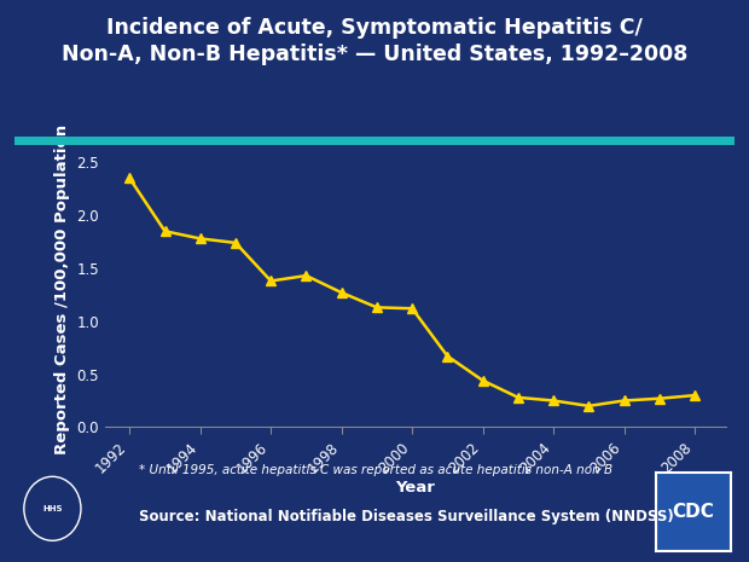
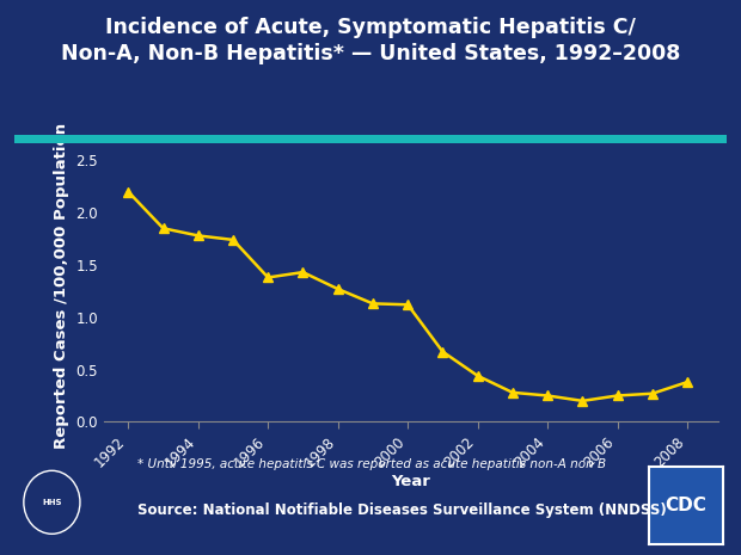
1992: 2.35 -> 2.20
2008: 0.30 -> 0.38
